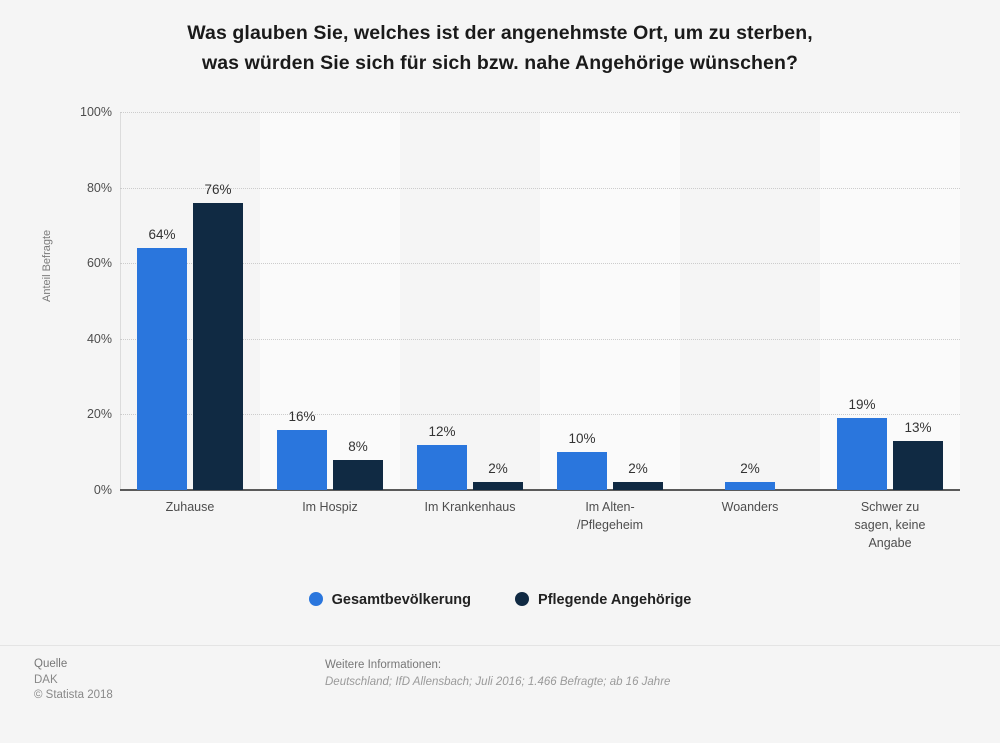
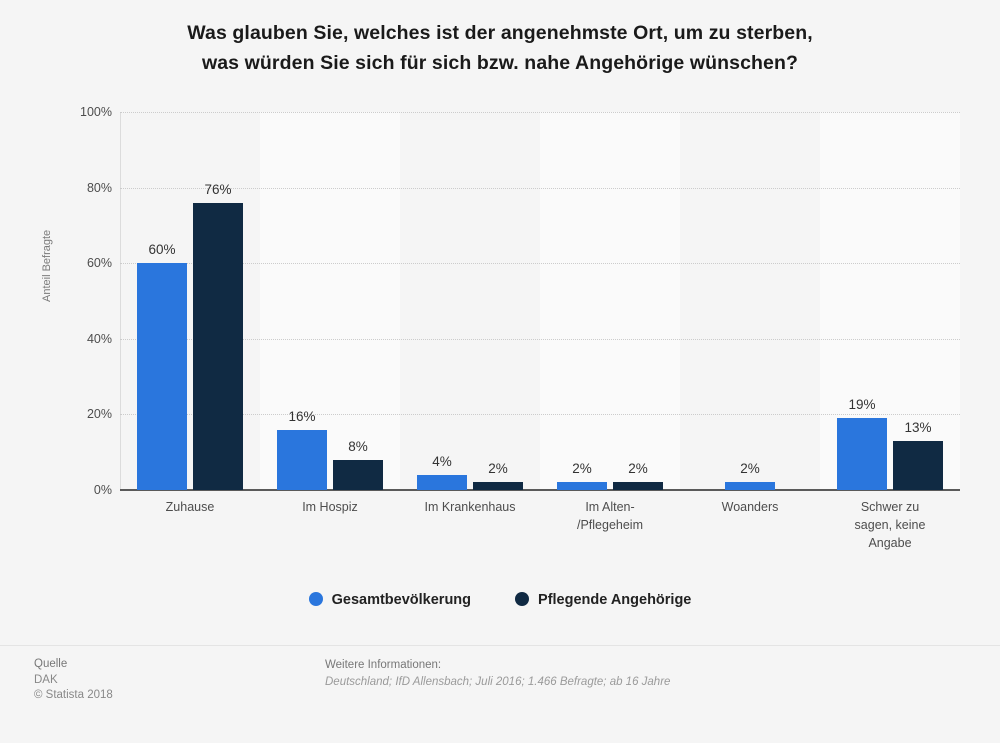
Gesamtbevölkerung/Zuhause: 64% -> 60%
Gesamtbevölkerung/Im Krankenhaus: 12% -> 4%
Gesamtbevölkerung/Im Alten- /Pflegeheim: 10% -> 2%
